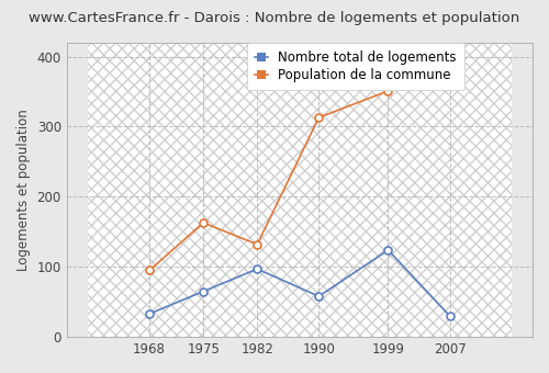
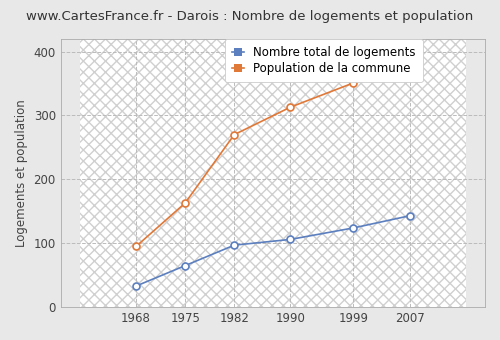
Population de la commune/1982: 132 -> 270
Nombre total de logements/1990: 58 -> 106
Nombre total de logements/2007: 30 -> 143
